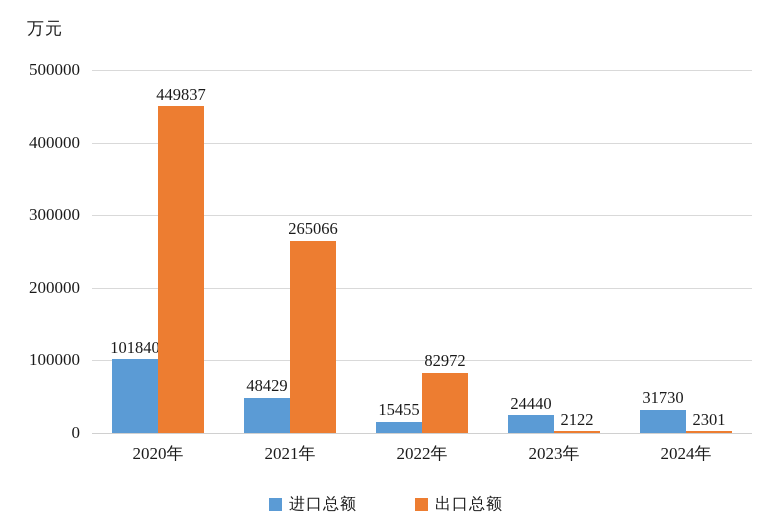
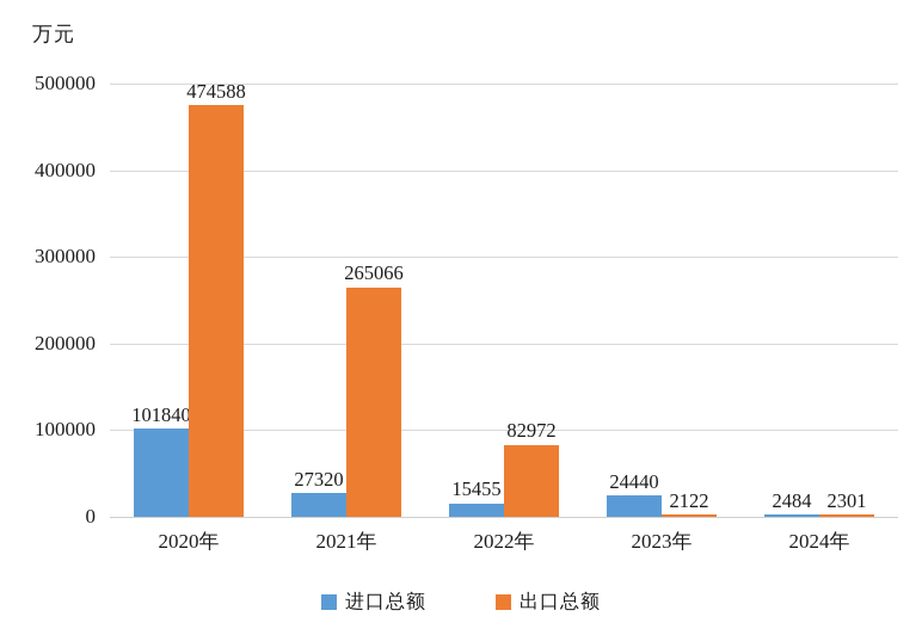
出口总额/2020年: 449837 -> 474588
进口总额/2021年: 48429 -> 27320
进口总额/2024年: 31730 -> 2484
